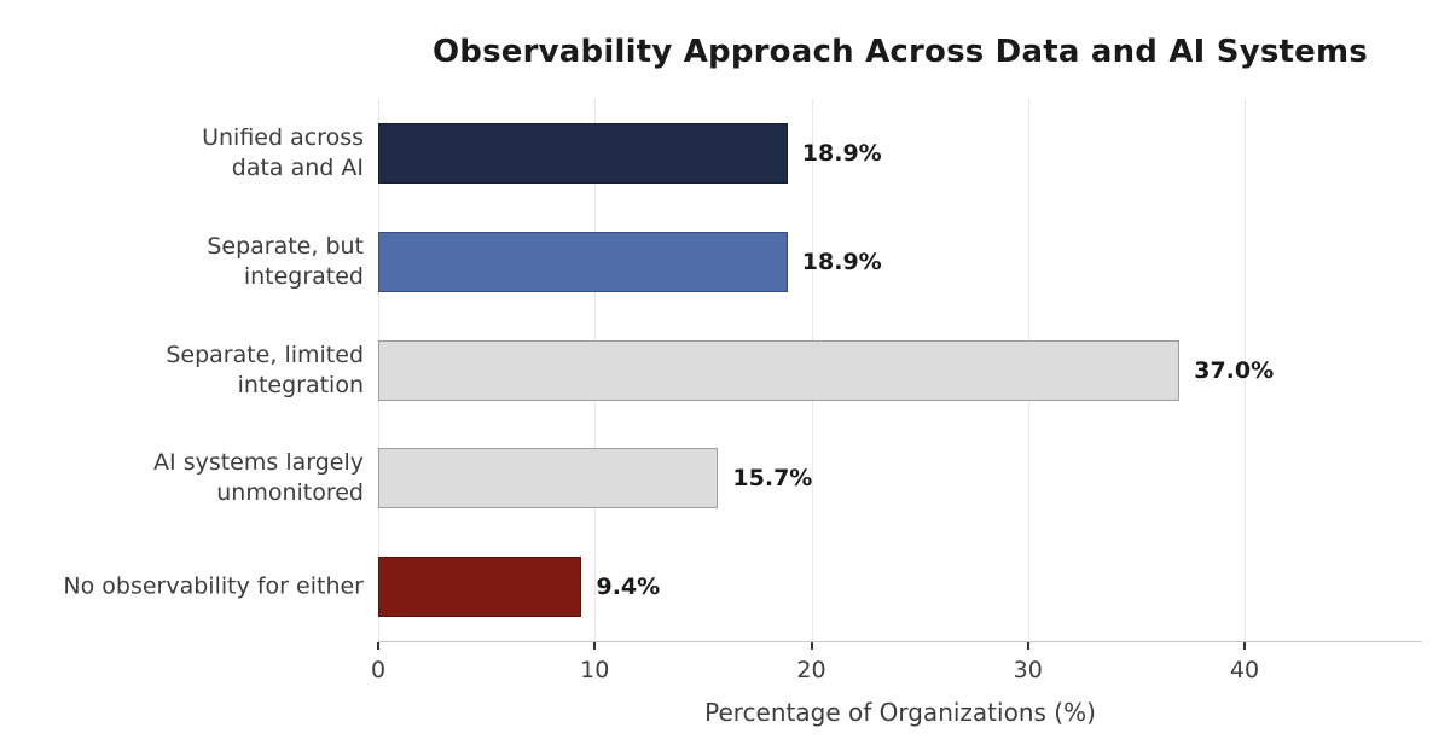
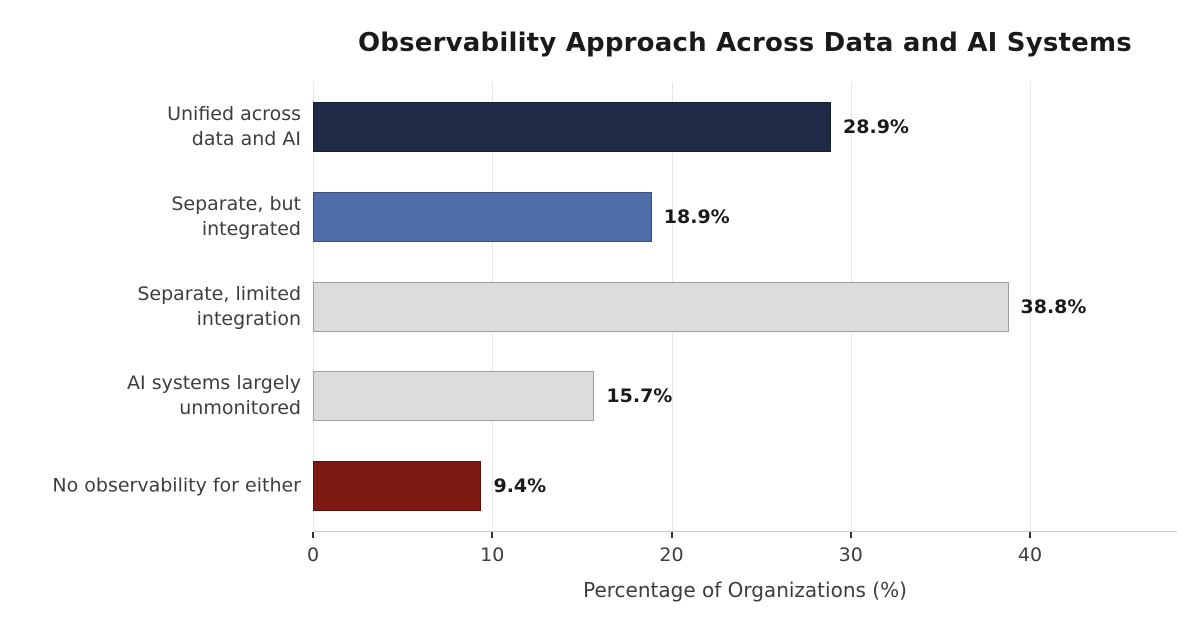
Unified across data and AI: 18.9% -> 28.9%
Separate, limited integration: 37.0% -> 38.8%
